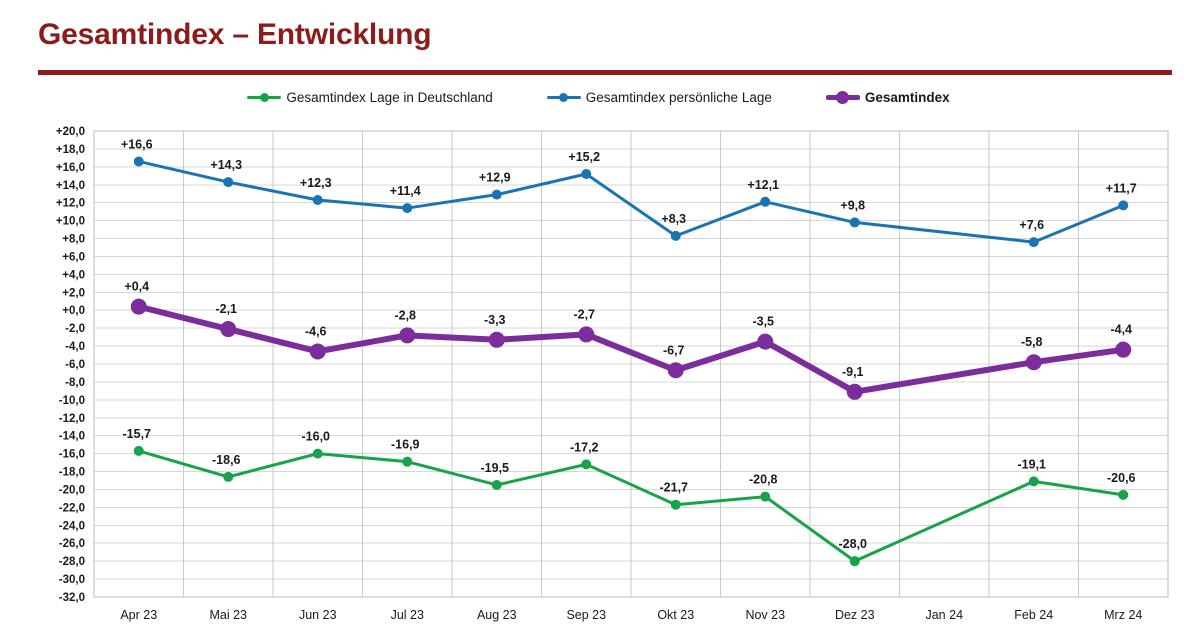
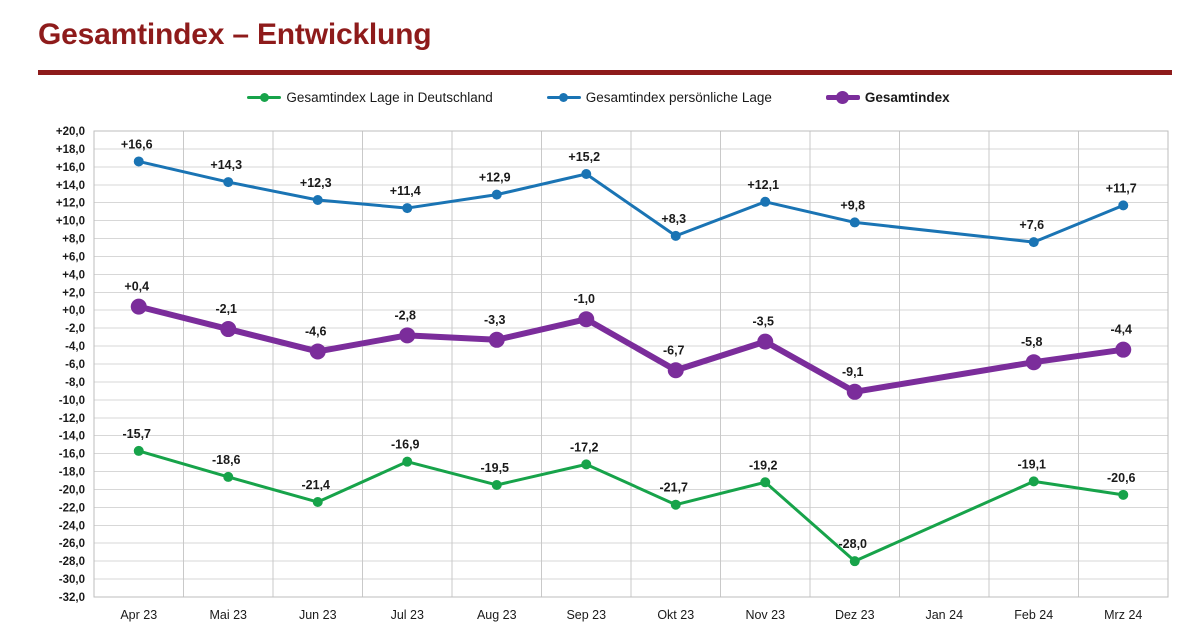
Gesamtindex Lage in Deutschland/Jun 23: -16,0 -> -21,4
Gesamtindex/Sep 23: -2,7 -> -1,0
Gesamtindex Lage in Deutschland/Nov 23: -20,8 -> -19,2
